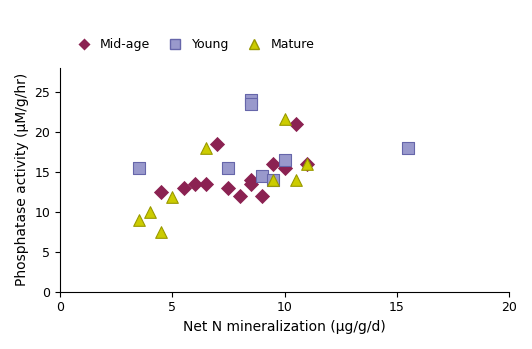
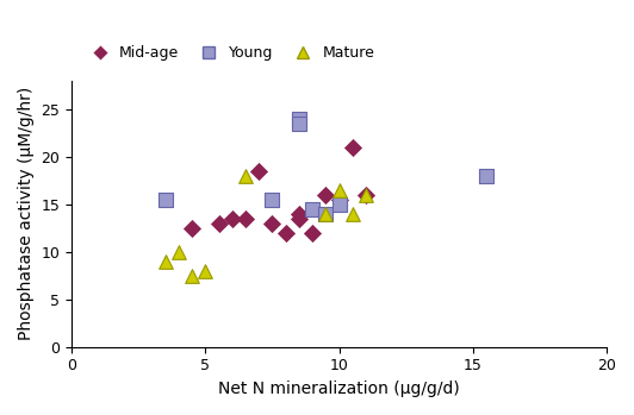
Mature/5: 11.8 -> 8.0
Young/10: 16.4 -> 15.0
Mature/10: 21.6 -> 16.5
